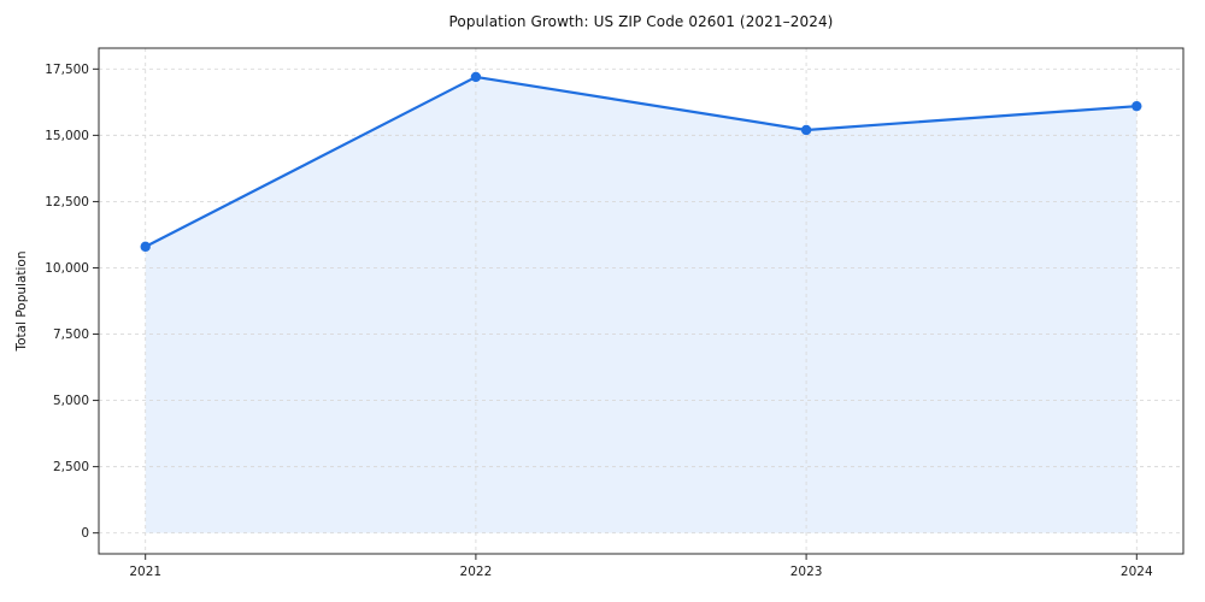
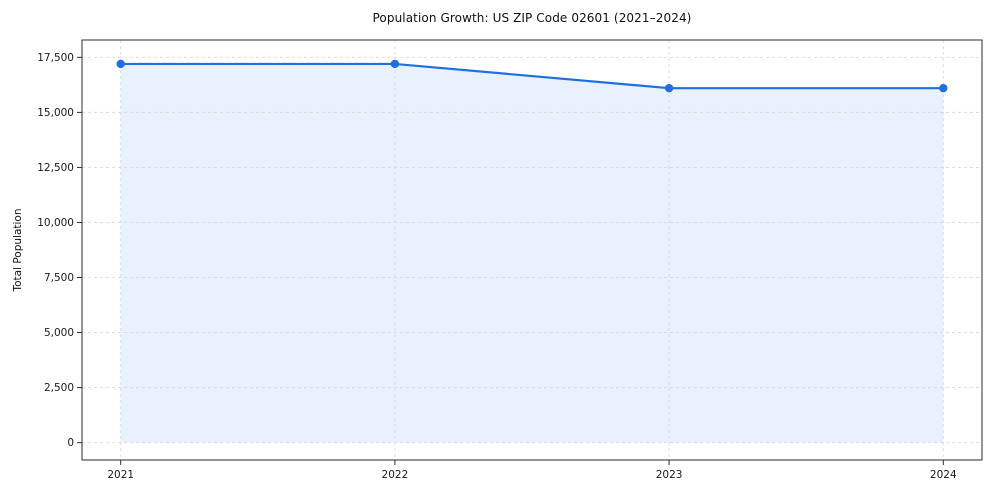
2021: 10800 -> 17200
2023: 15200 -> 16100
